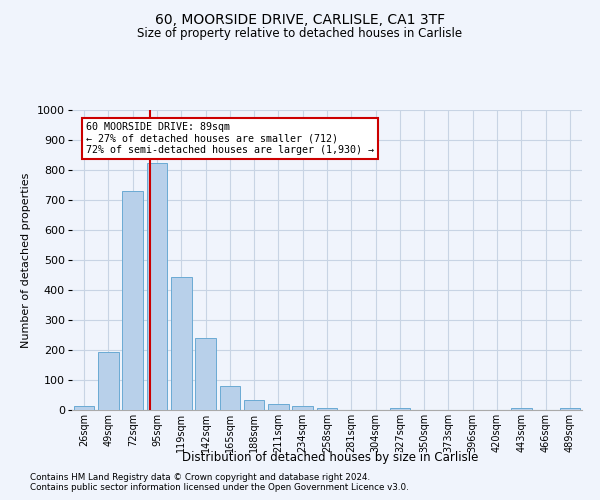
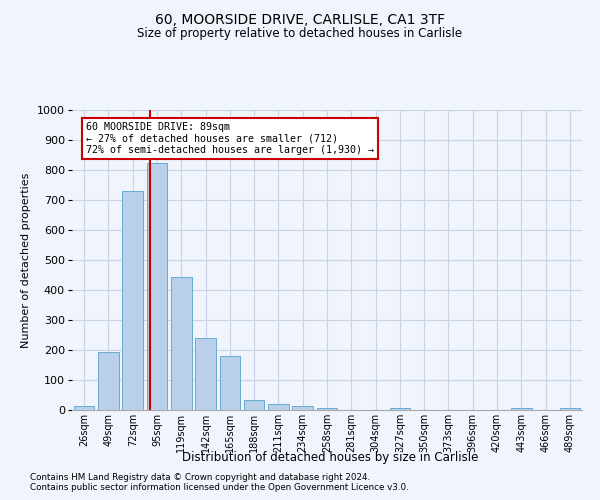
165sqm: 80 -> 180
